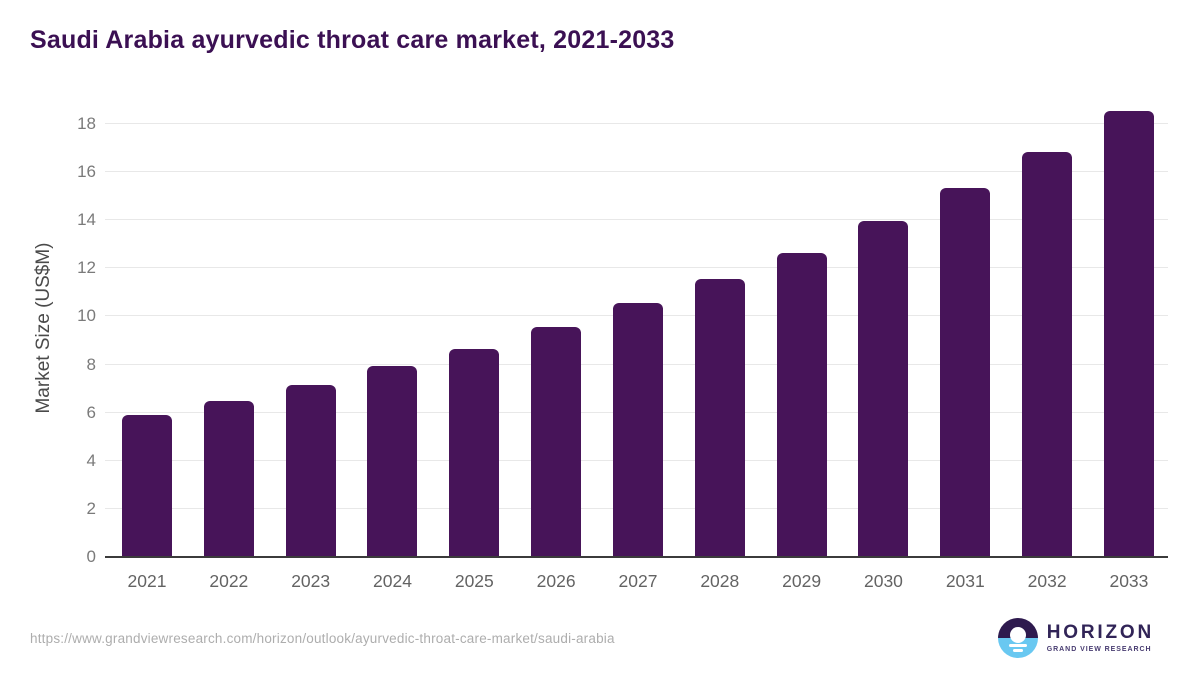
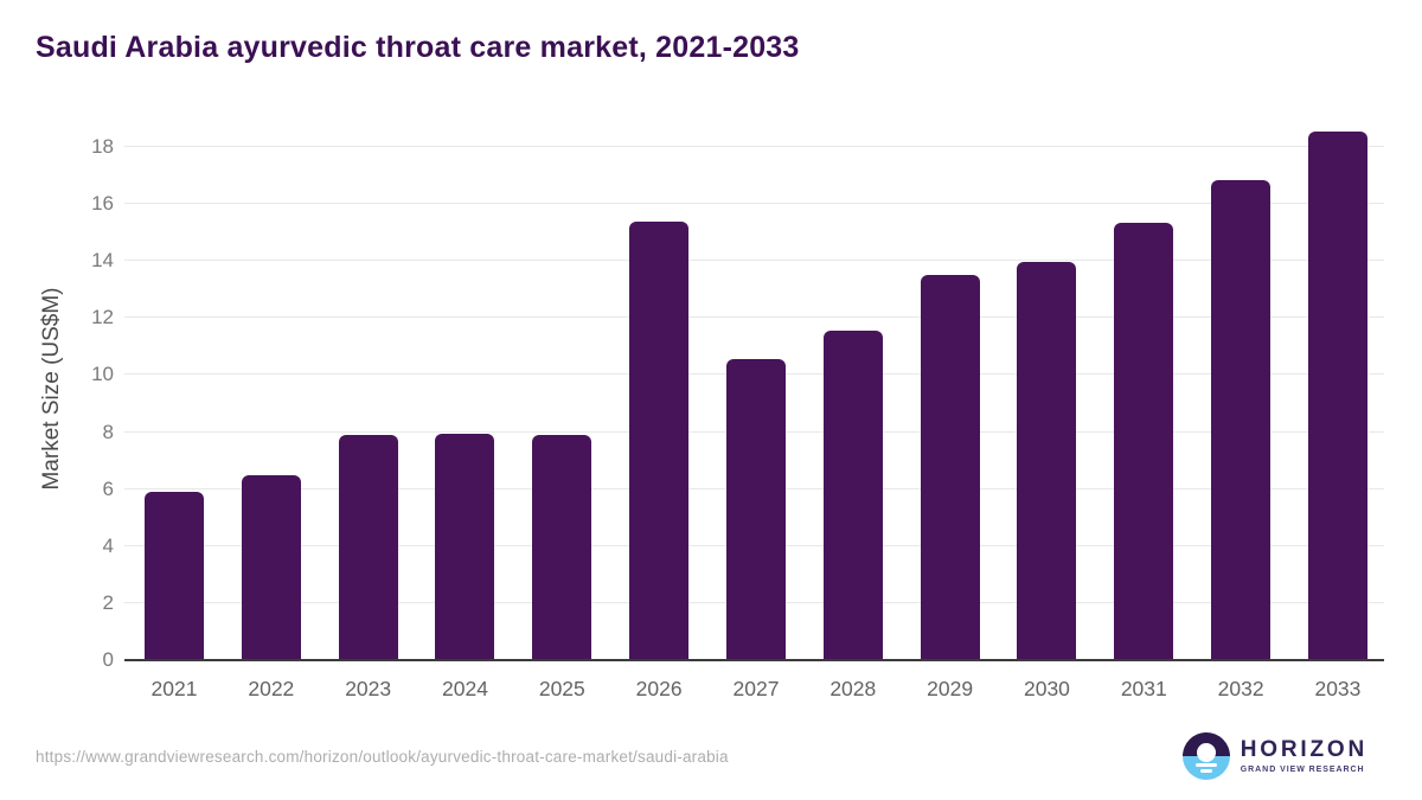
2023: 7.2 -> 7.9
2025: 8.7 -> 7.9
2026: 9.6 -> 15.4
2029: 12.7 -> 13.5
